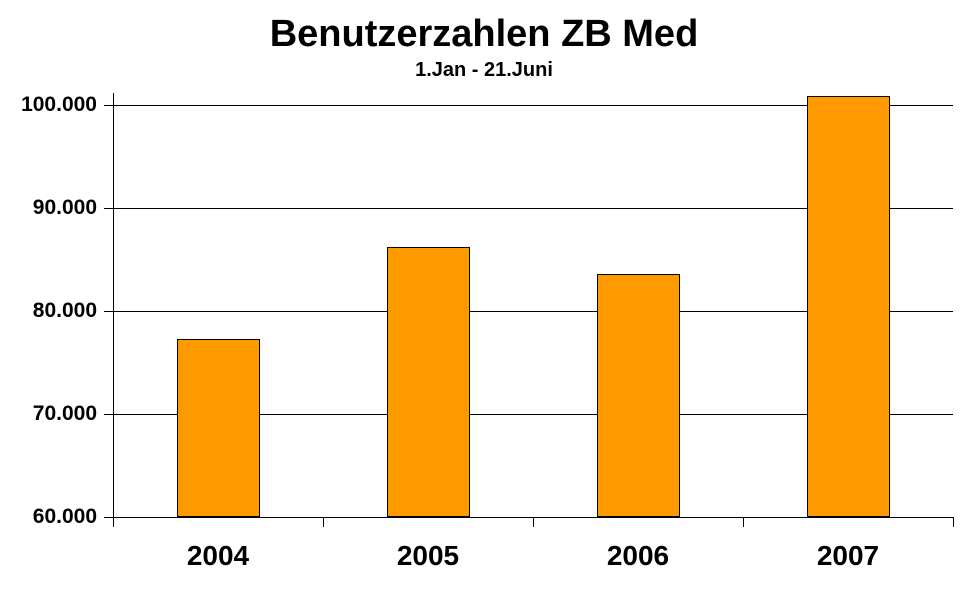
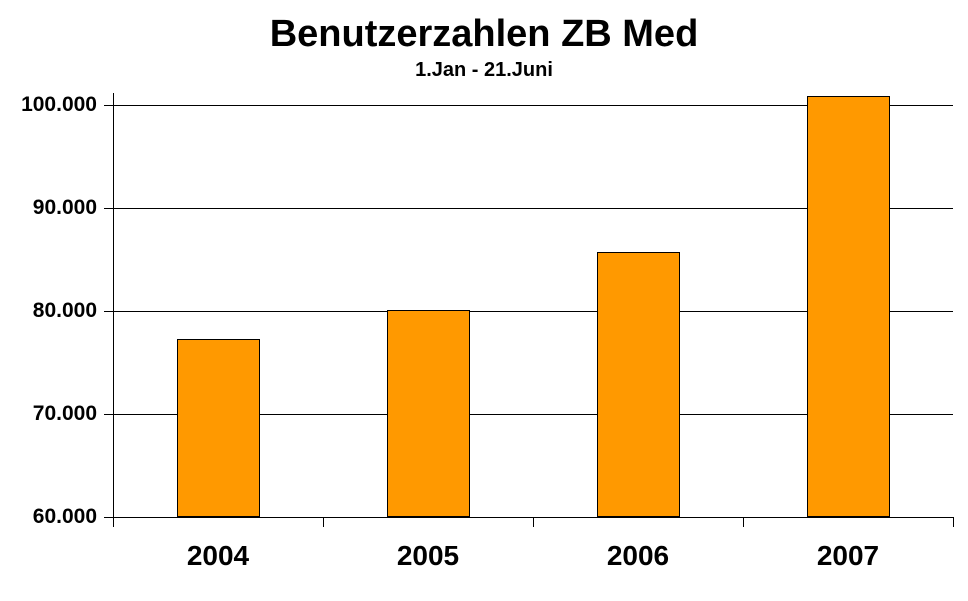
2005: 86200 -> 80100
2006: 83600 -> 85700
